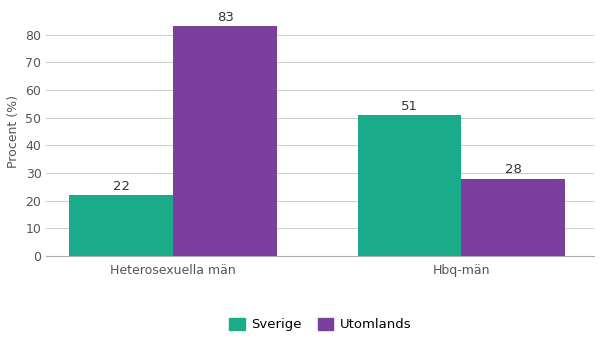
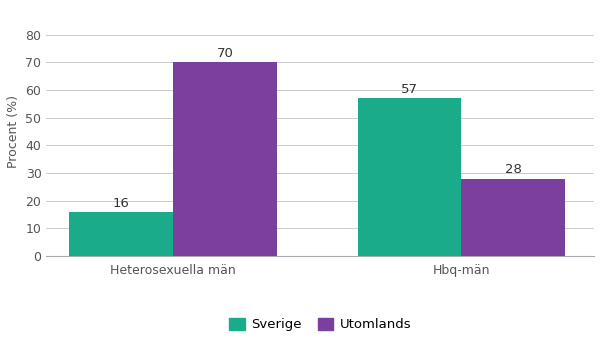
Sverige/Heterosexuella män: 22 -> 16
Utomlands/Heterosexuella män: 83 -> 70
Sverige/Hbq-män: 51 -> 57
